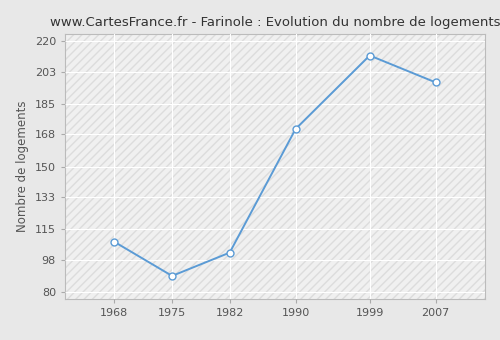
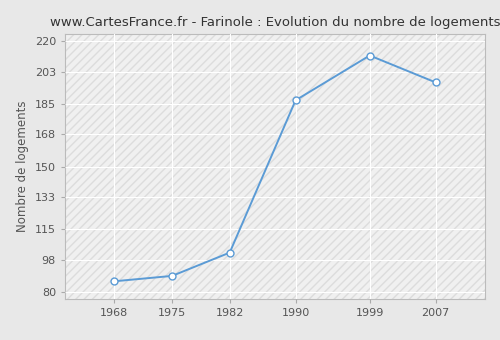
1968: 108 -> 86
1990: 171 -> 187
